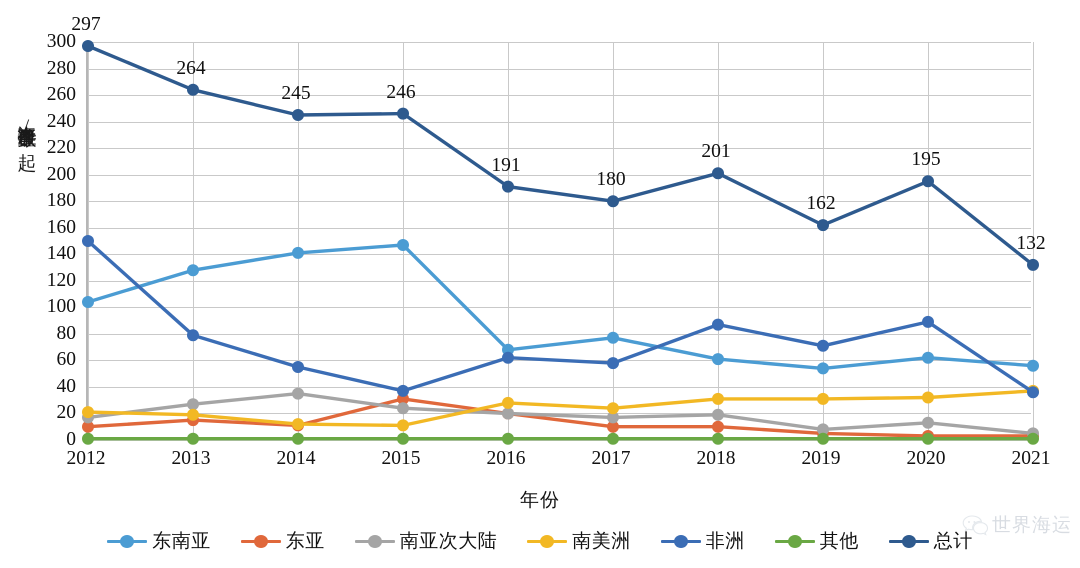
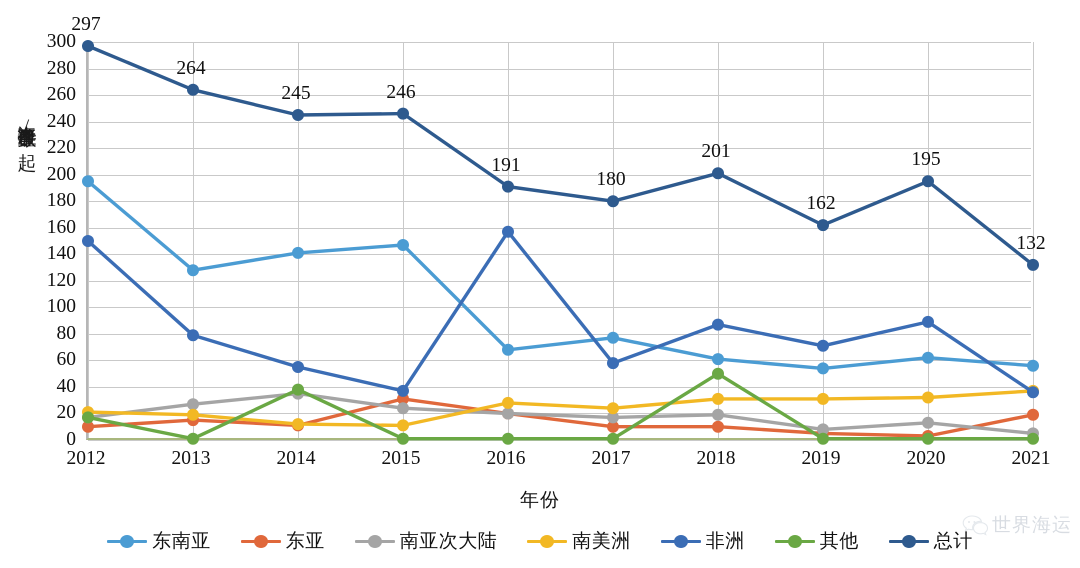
东南亚/2012: 104 -> 195
其他/2012: 1 -> 17
其他/2014: 1 -> 38
非洲/2016: 62 -> 157
其他/2018: 1 -> 50
东亚/2021: 3 -> 19
